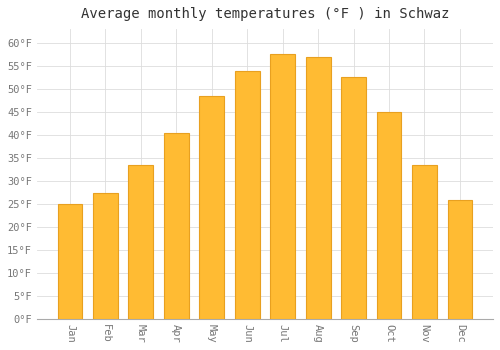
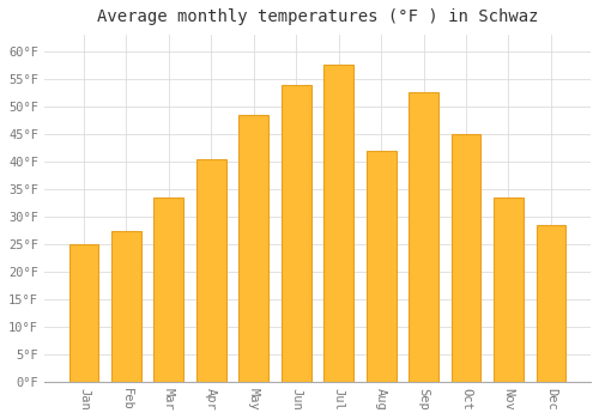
Aug: 57.0°F -> 42.0°F
Dec: 26.0°F -> 28.5°F
